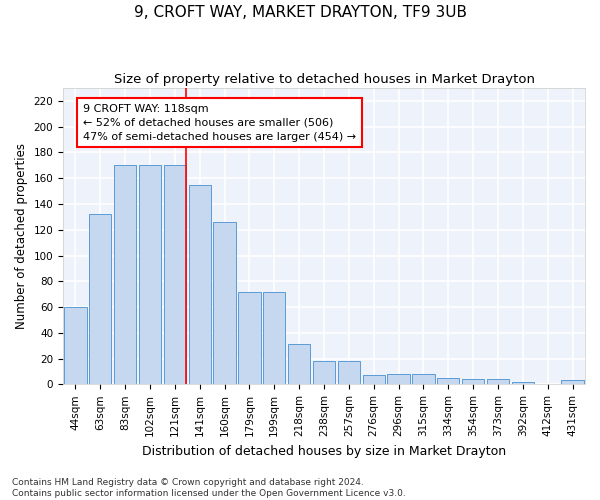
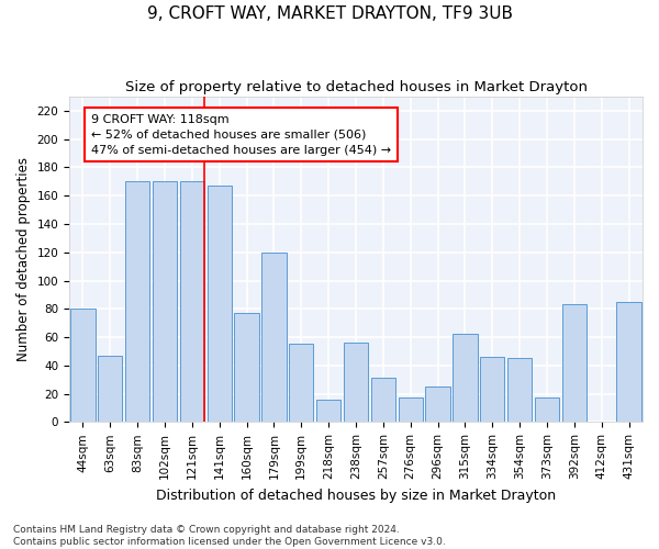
44sqm: 60 -> 80
63sqm: 132 -> 47
141sqm: 155 -> 167
160sqm: 126 -> 77
179sqm: 72 -> 120
199sqm: 72 -> 55
218sqm: 31 -> 16
238sqm: 18 -> 56
257sqm: 18 -> 31
276sqm: 7 -> 17
296sqm: 8 -> 25
315sqm: 8 -> 62
334sqm: 5 -> 46
354sqm: 4 -> 45
373sqm: 4 -> 17
392sqm: 2 -> 83
431sqm: 3 -> 85
